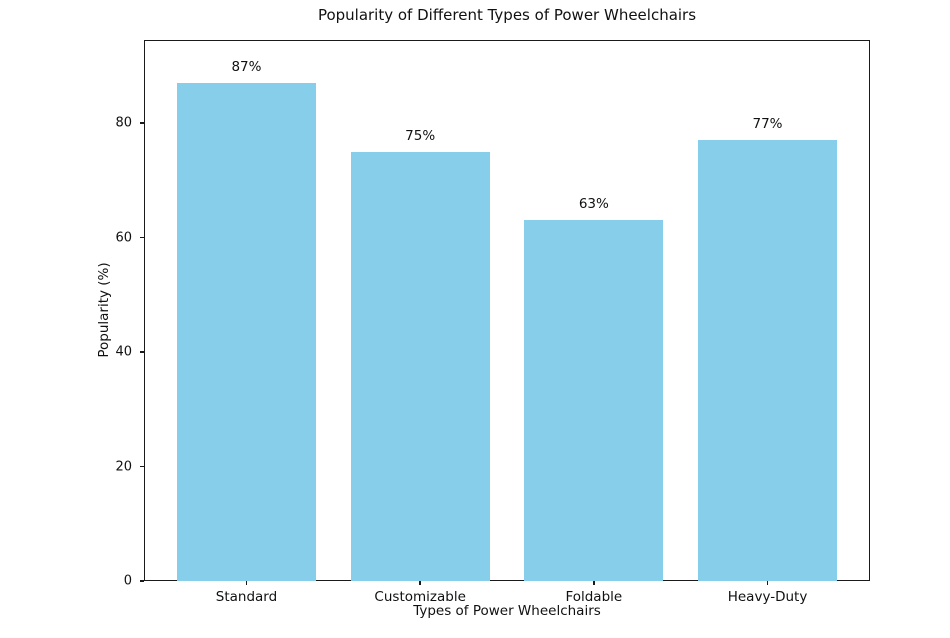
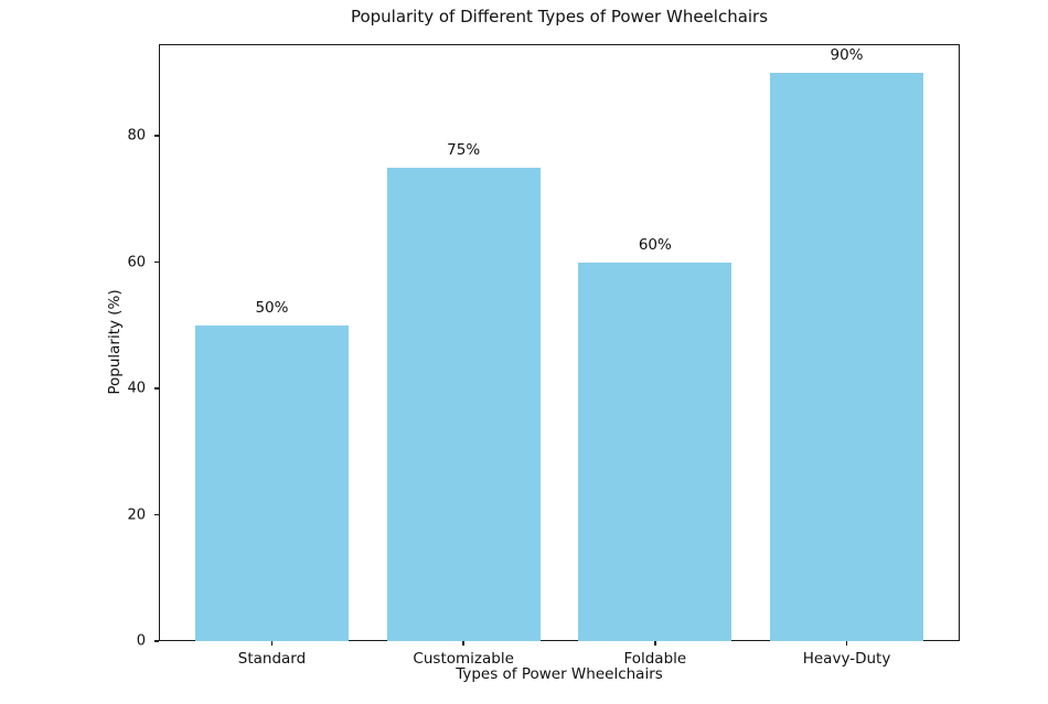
Standard: 87% -> 50%
Foldable: 63% -> 60%
Heavy-Duty: 77% -> 90%
